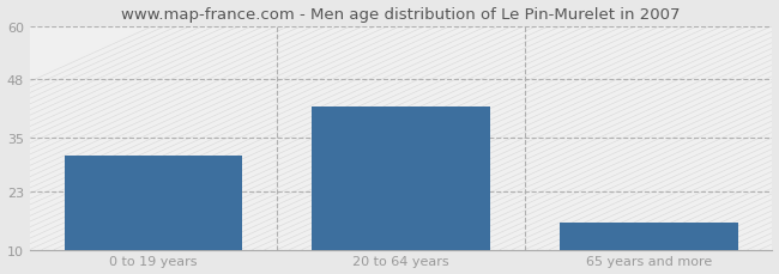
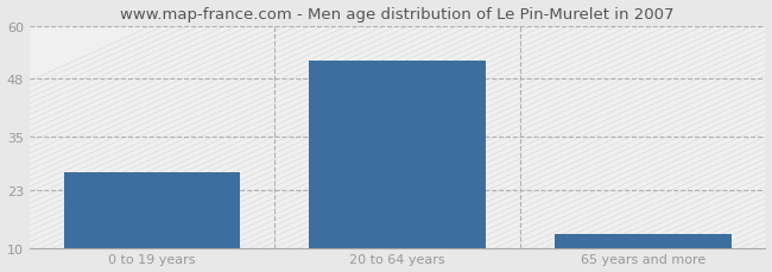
0 to 19 years: 31 -> 27
20 to 64 years: 42 -> 52
65 years and more: 16 -> 13
